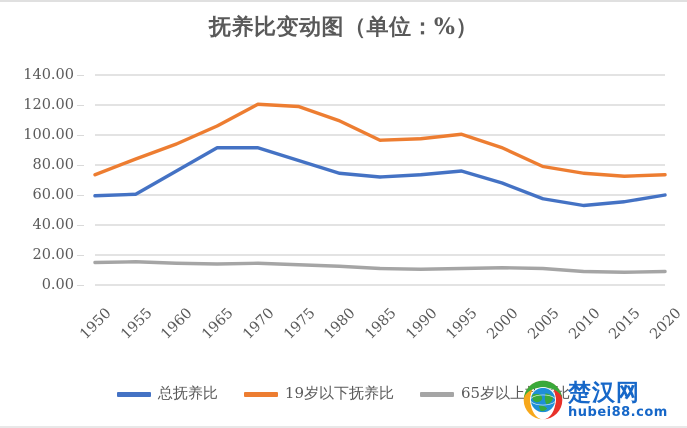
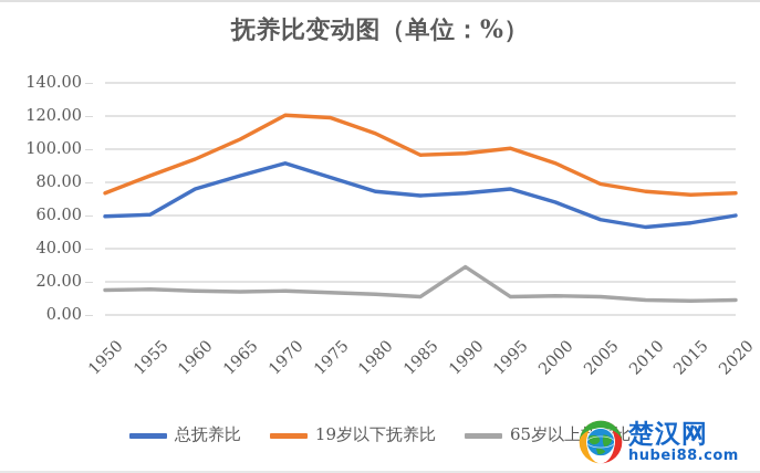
总抚养比/1965: 92 -> 84
65岁以上抚养比/1990: 10 -> 29
